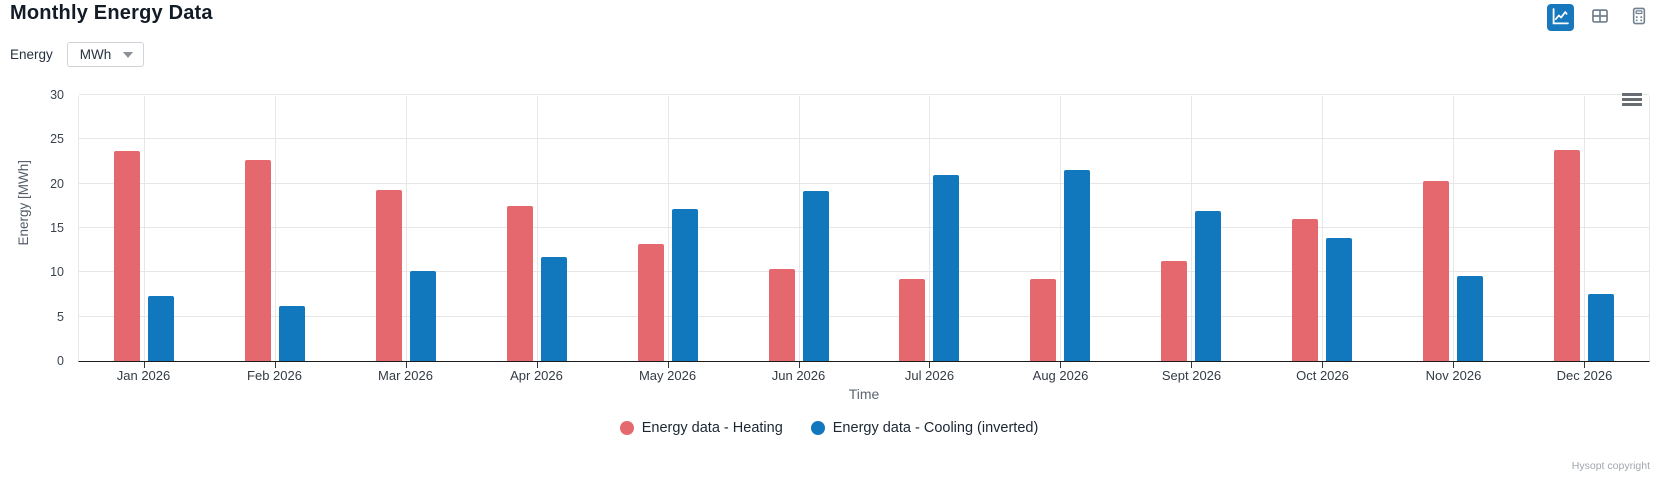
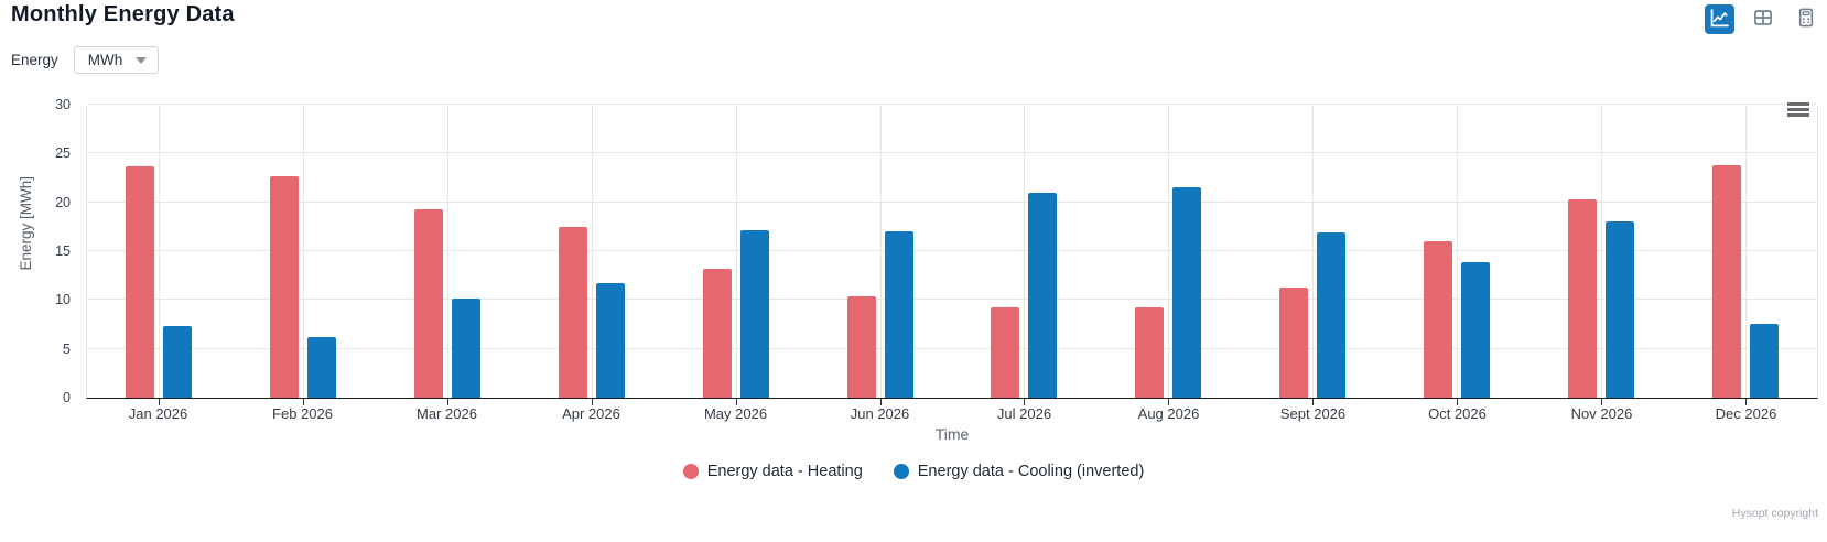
Energy data - Cooling (inverted)/Jun 2026: 19 -> 17
Energy data - Cooling (inverted)/Nov 2026: 10 -> 18
